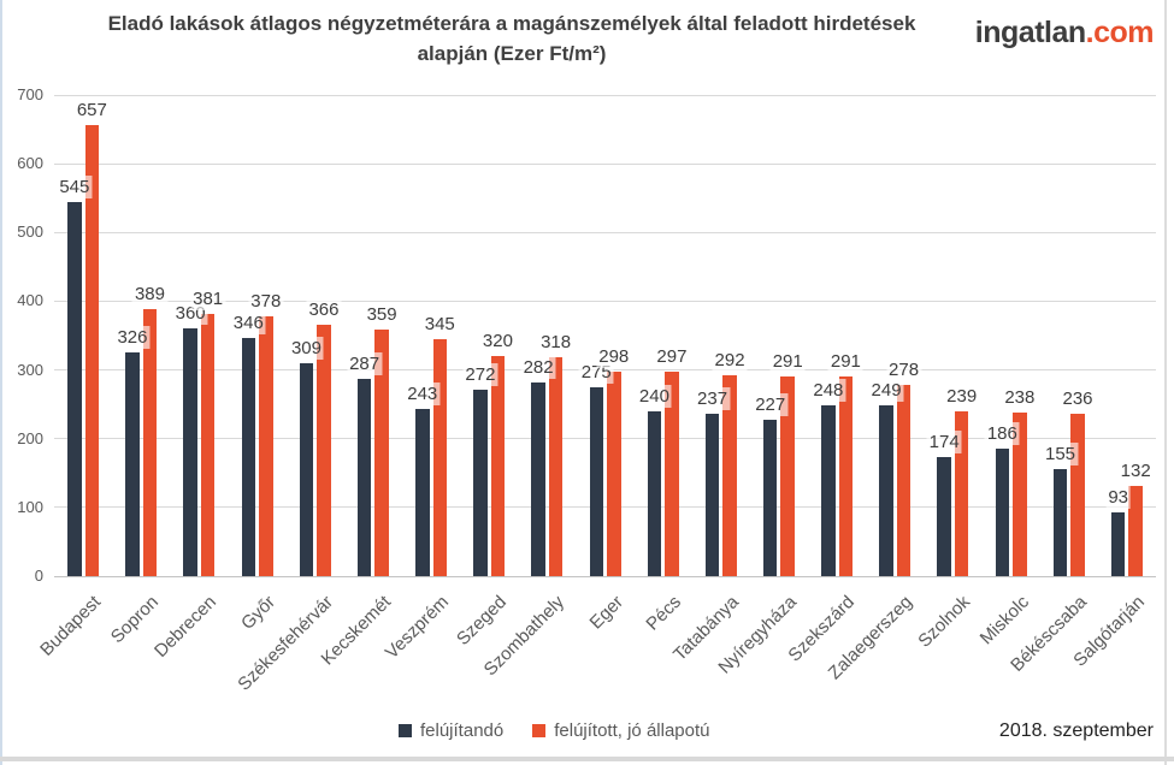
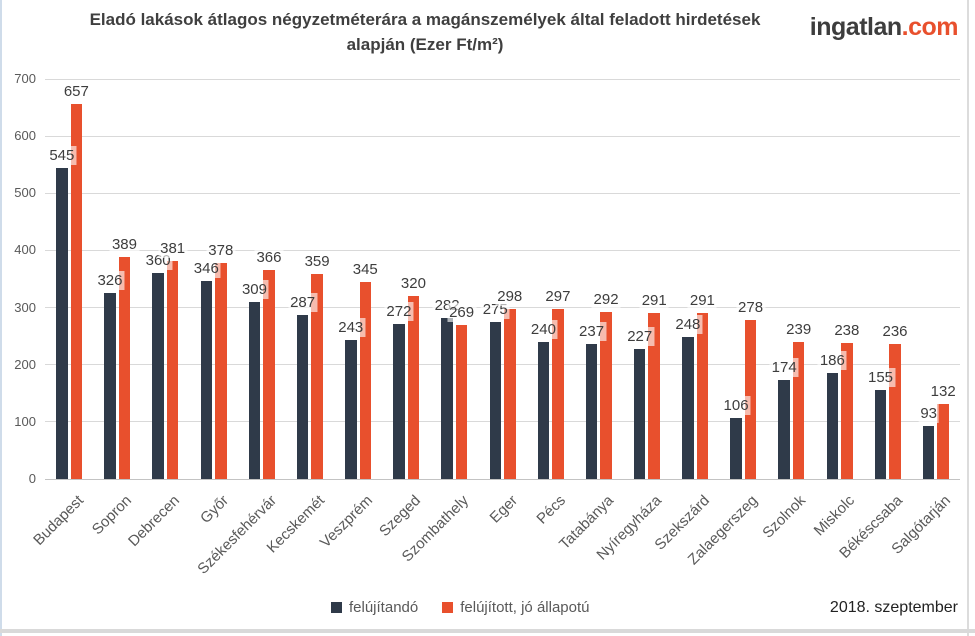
felújított, jó állapotú/Szombathely: 318 -> 269
felújítandó/Zalaegerszeg: 249 -> 106
